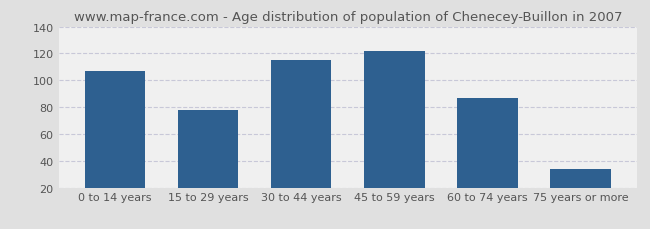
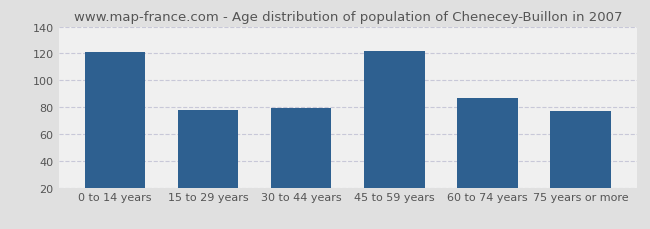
0 to 14 years: 107 -> 121
30 to 44 years: 115 -> 79
75 years or more: 34 -> 77
